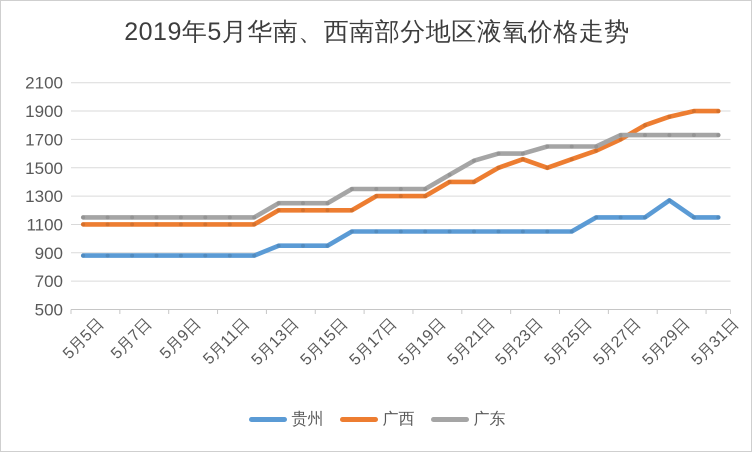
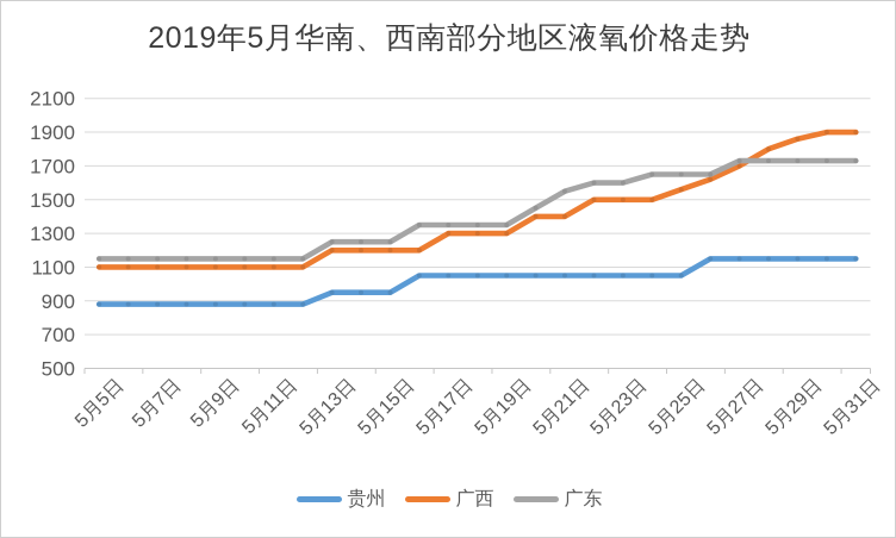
广西/5月23日: 1560 -> 1500
贵州/5月29日: 1270 -> 1150
